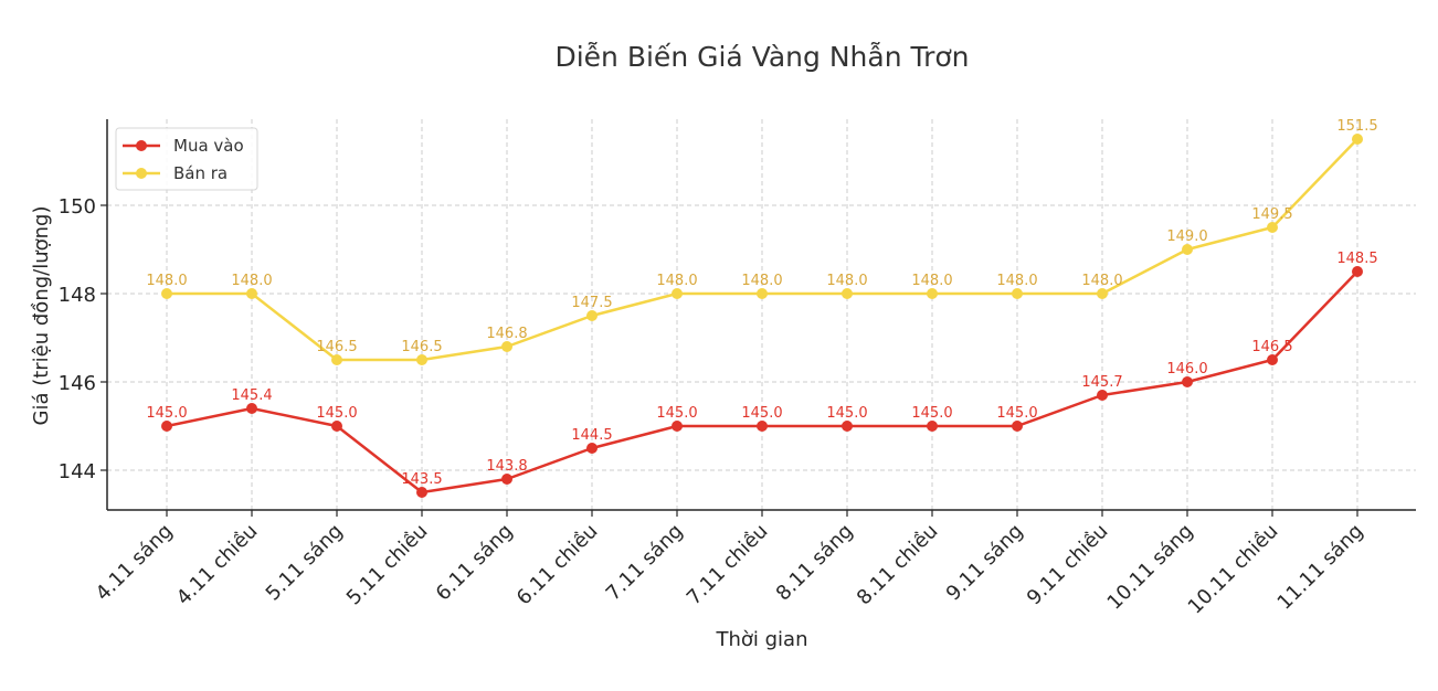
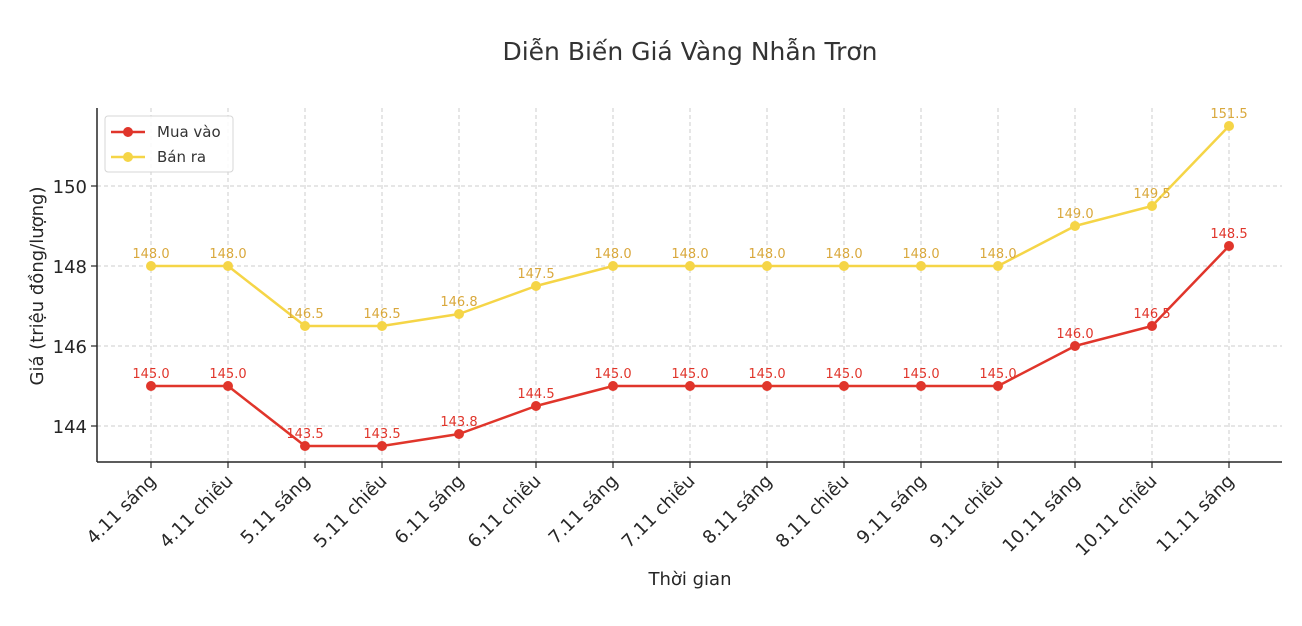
Mua vào/4.11 chiều: 145.4 -> 145.0
Mua vào/5.11 sáng: 145.0 -> 143.5
Mua vào/9.11 chiều: 145.7 -> 145.0
